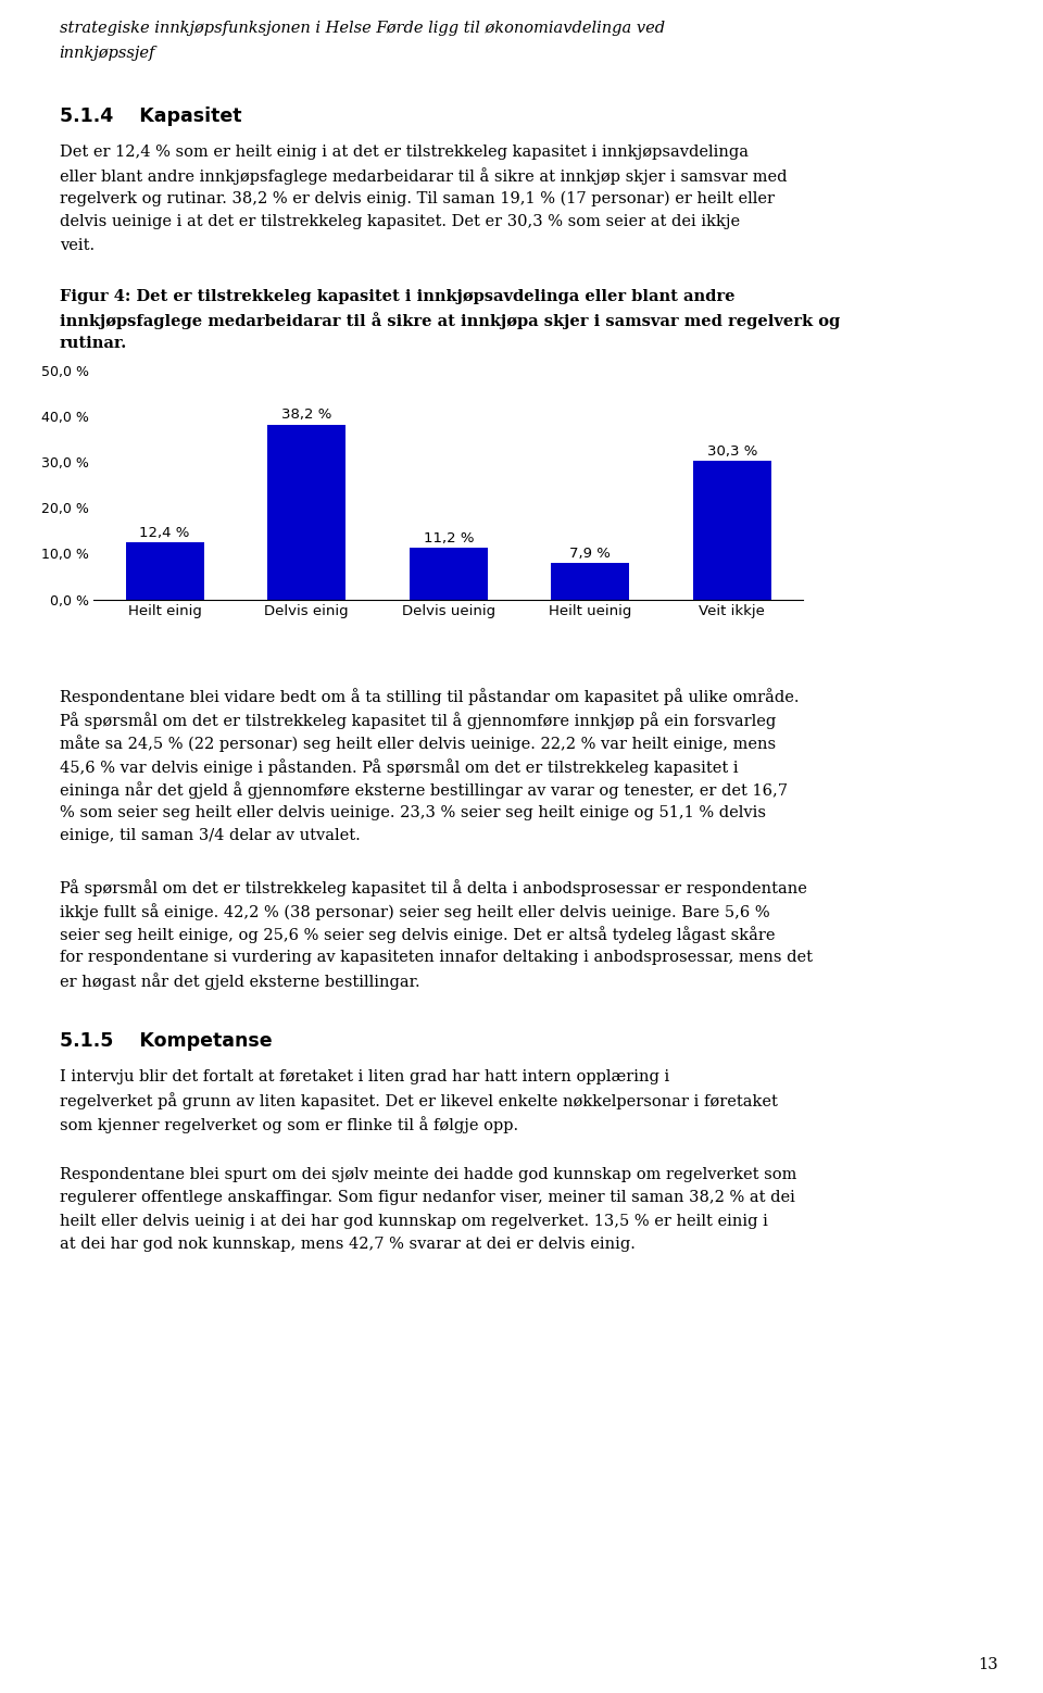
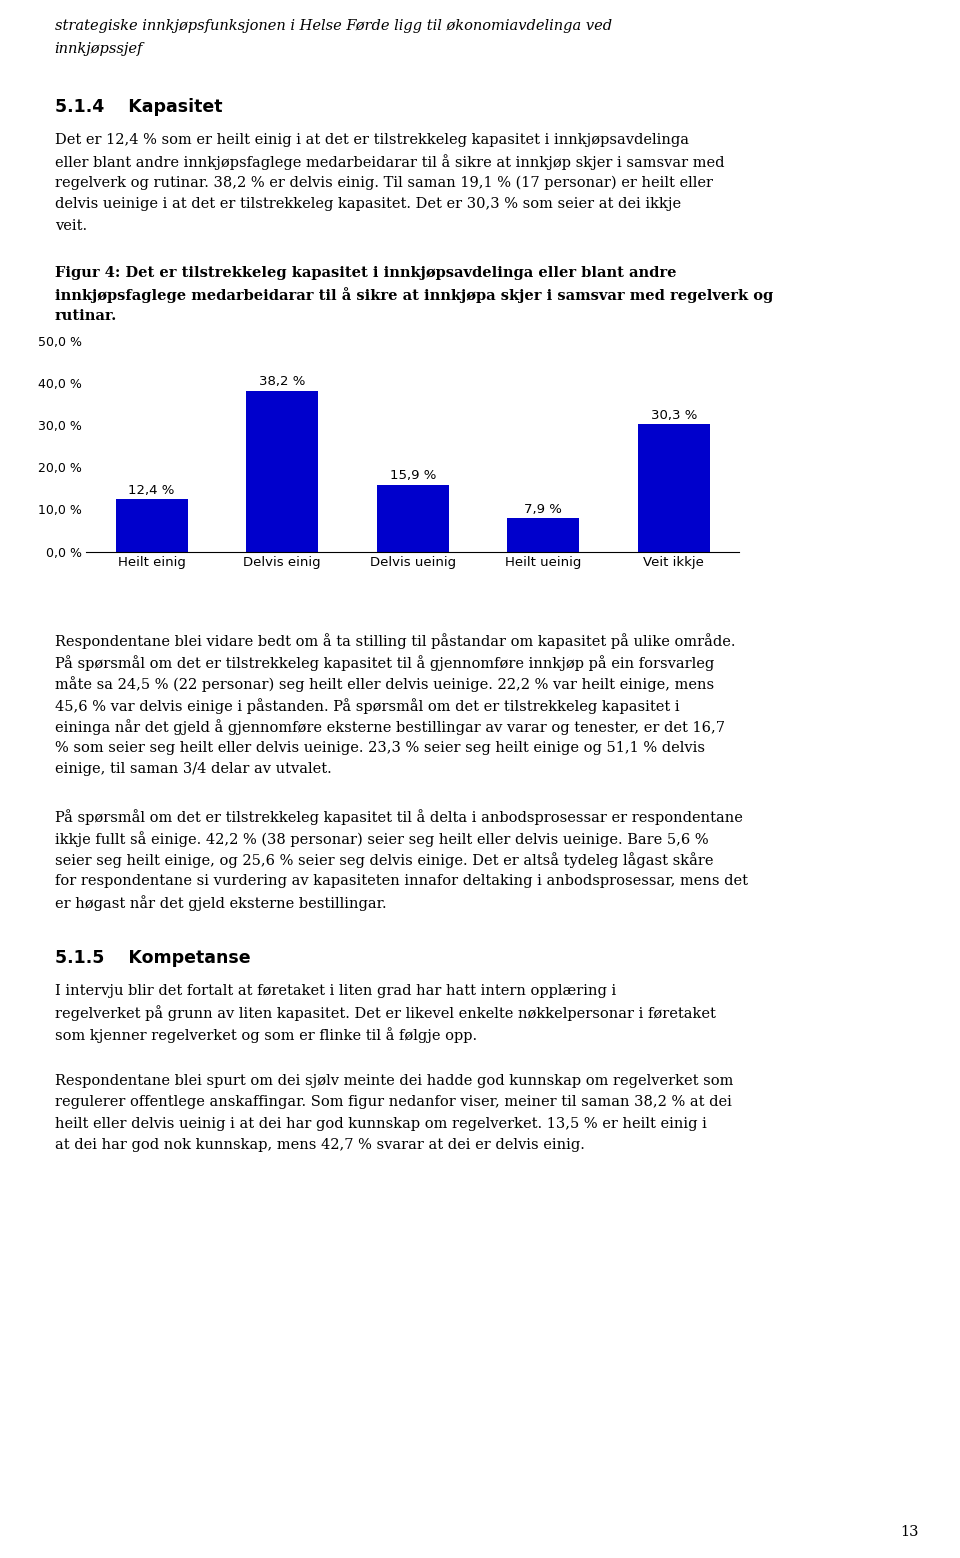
Delvis ueinig: 11,2 -> 15,9
